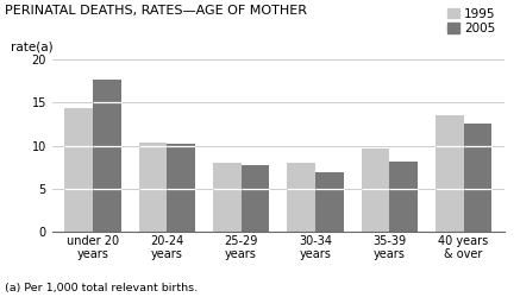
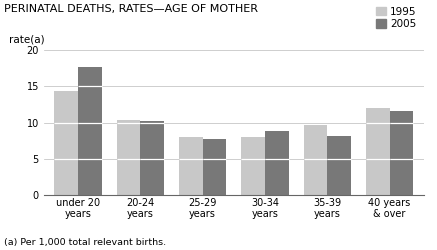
2005/30-34 years: 6.9 -> 8.8
1995/40 years & over: 13.5 -> 12.0
2005/40 years & over: 12.5 -> 11.6
